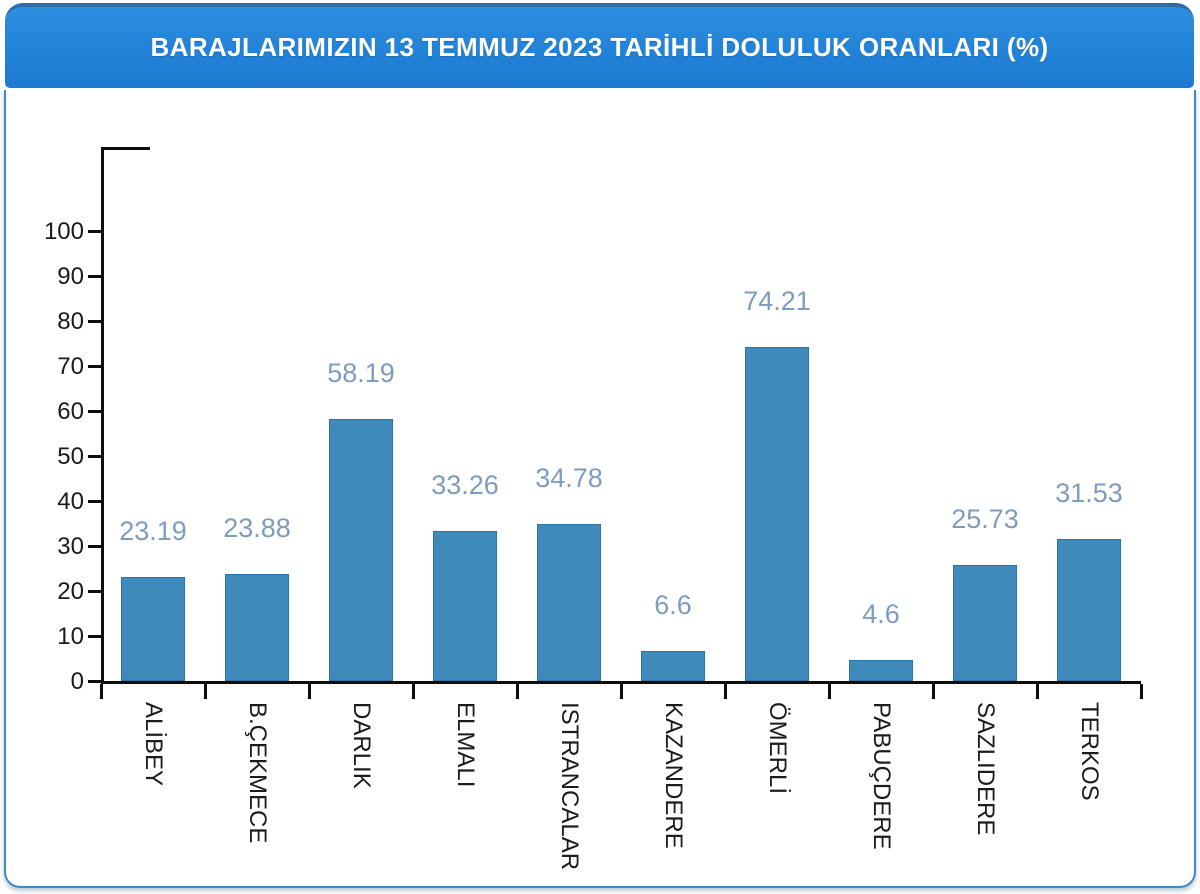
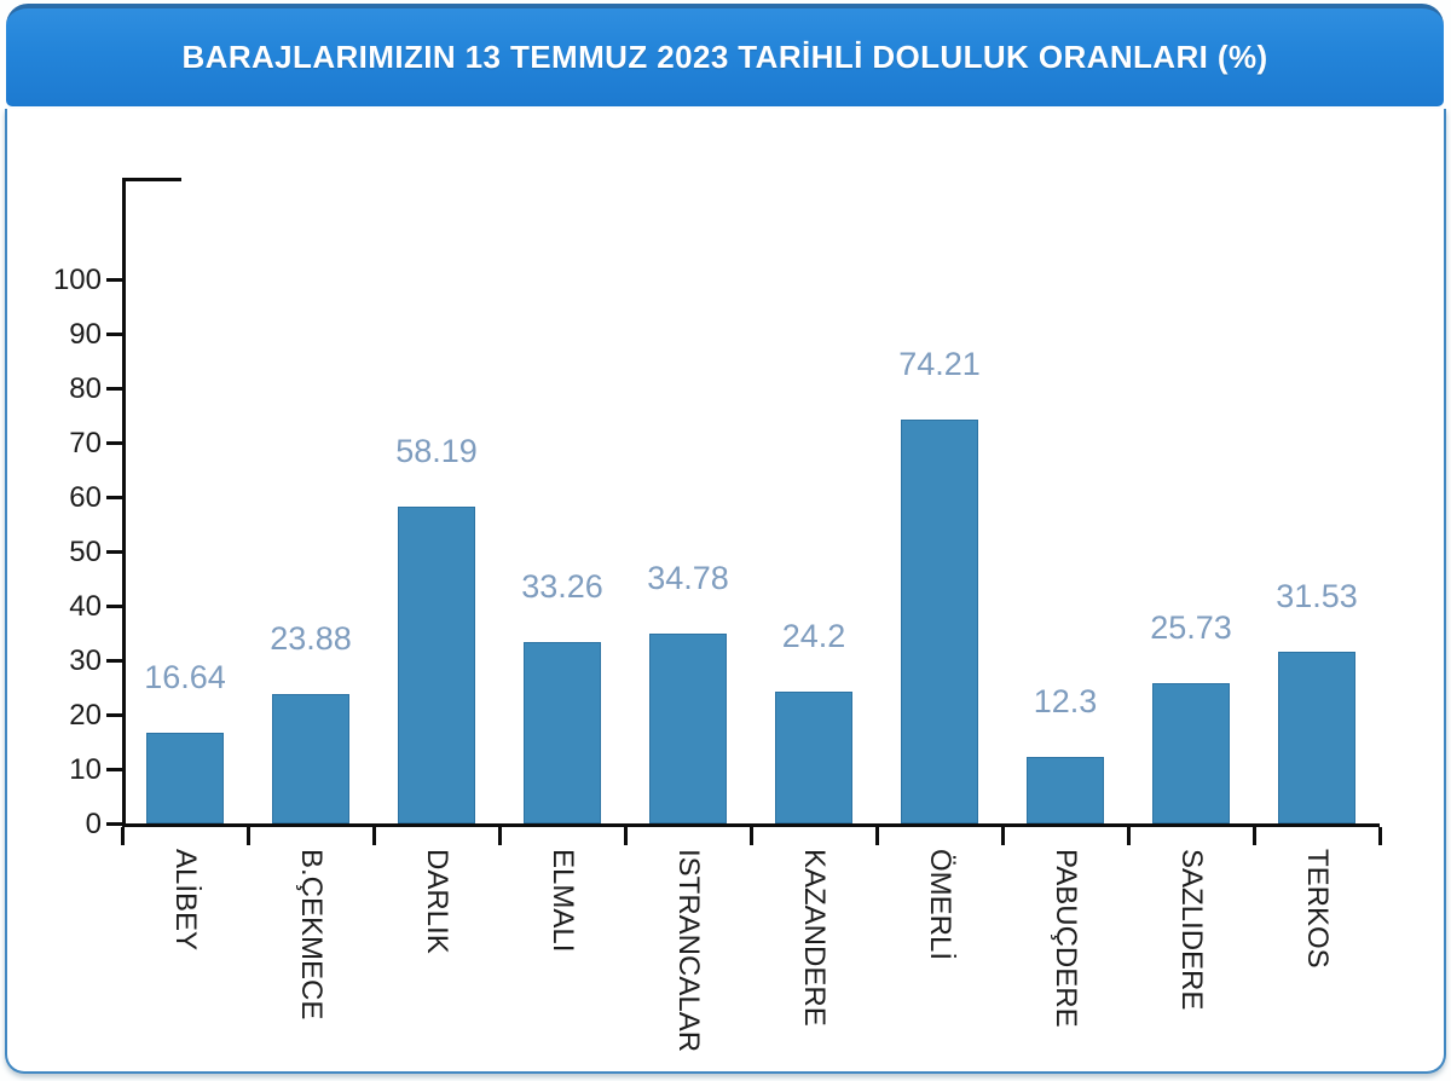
ALİBEY: 23.19 -> 16.64
KAZANDERE: 6.6 -> 24.2
PABUÇDERE: 4.6 -> 12.3
